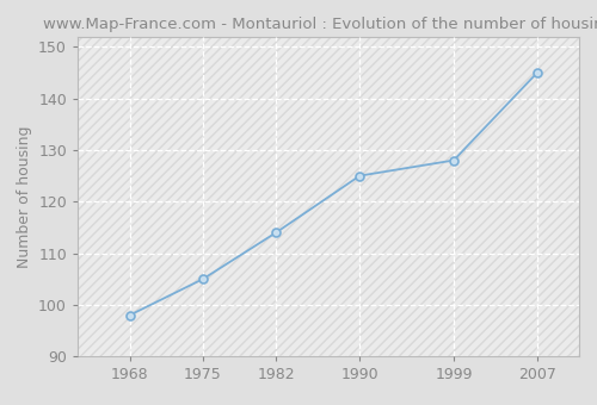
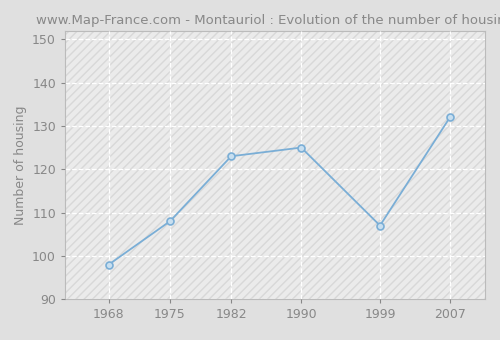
1975: 105 -> 108
1982: 114 -> 123
1999: 128 -> 107
2007: 145 -> 132
